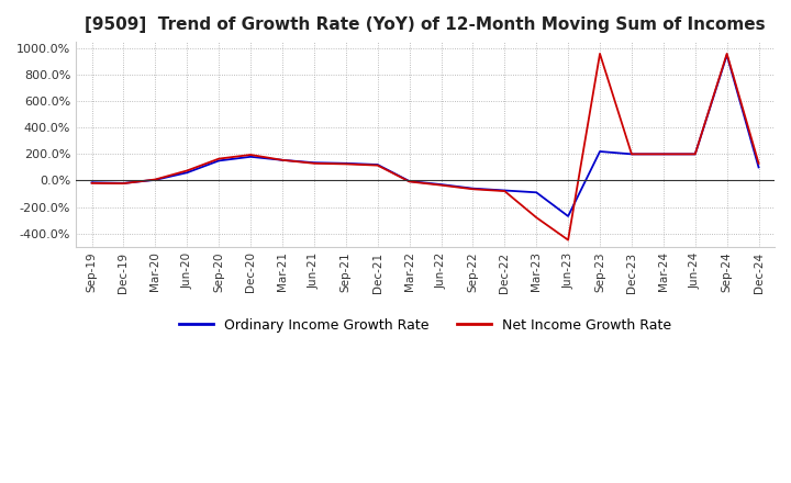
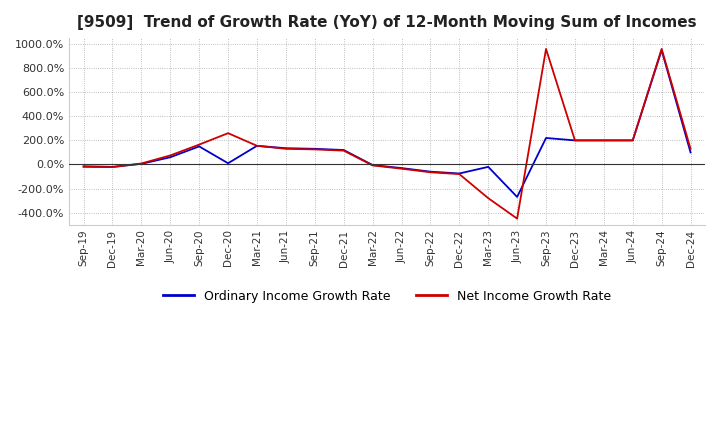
Ordinary Income Growth Rate/Dec-20: 180% -> 10%
Net Income Growth Rate/Dec-20: 200% -> 260%
Ordinary Income Growth Rate/Mar-23: -90% -> -20%
